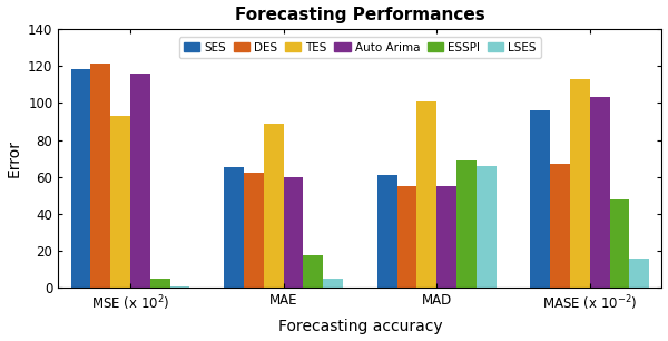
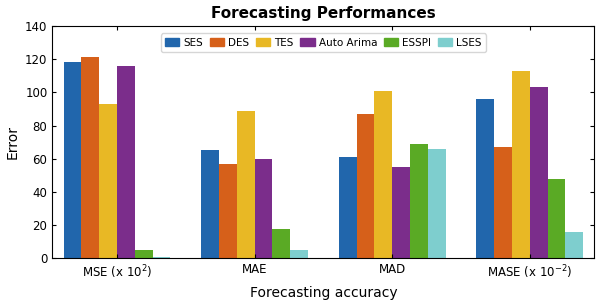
DES/MAE: 62 -> 57
DES/MAD: 55 -> 87
